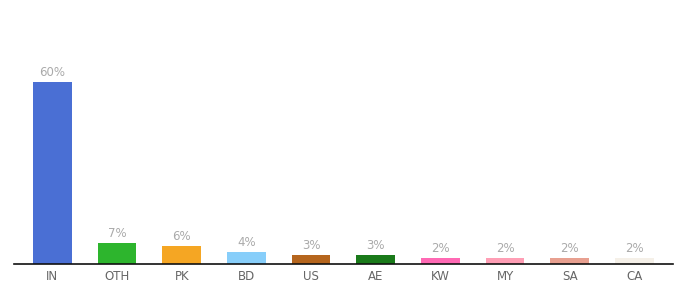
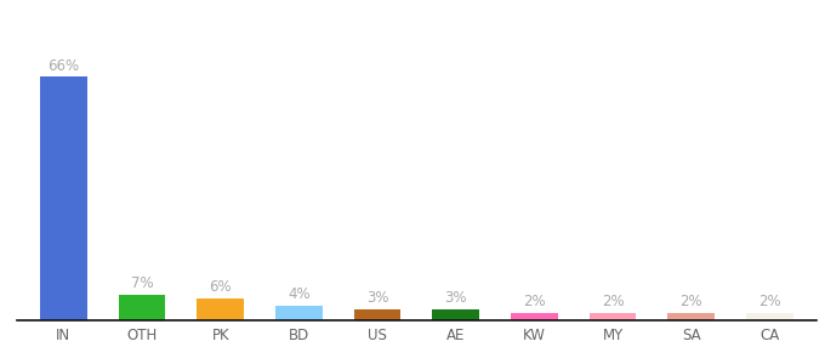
IN: 60% -> 66%
